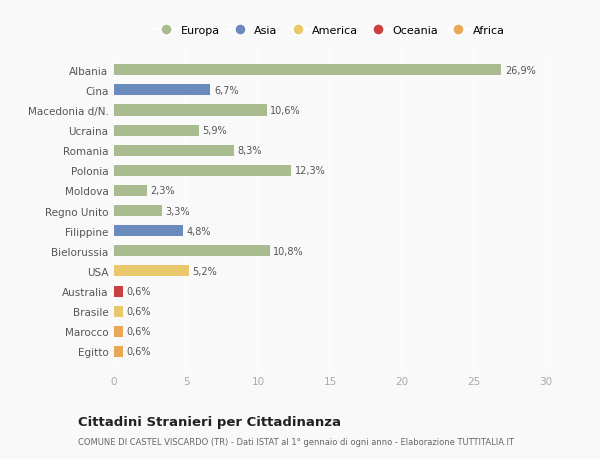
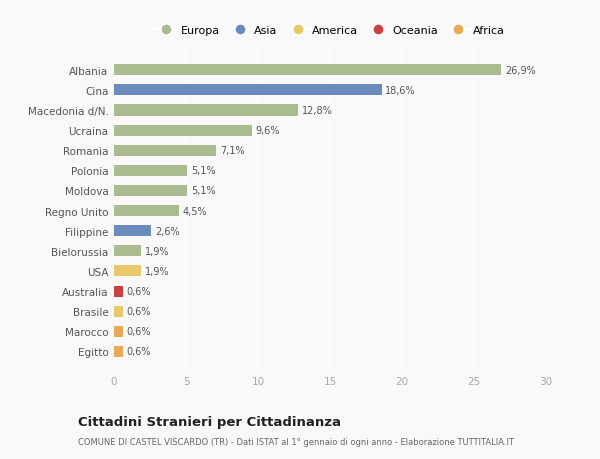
Cina: 6,7% -> 18,6%
Macedonia d/N.: 10,6% -> 12,8%
Ucraina: 5,9% -> 9,6%
Romania: 8,3% -> 7,1%
Polonia: 12,3% -> 5,1%
Moldova: 2,3% -> 5,1%
Regno Unito: 3,3% -> 4,5%
Filippine: 4,8% -> 2,6%
Bielorussia: 10,8% -> 1,9%
USA: 5,2% -> 1,9%
